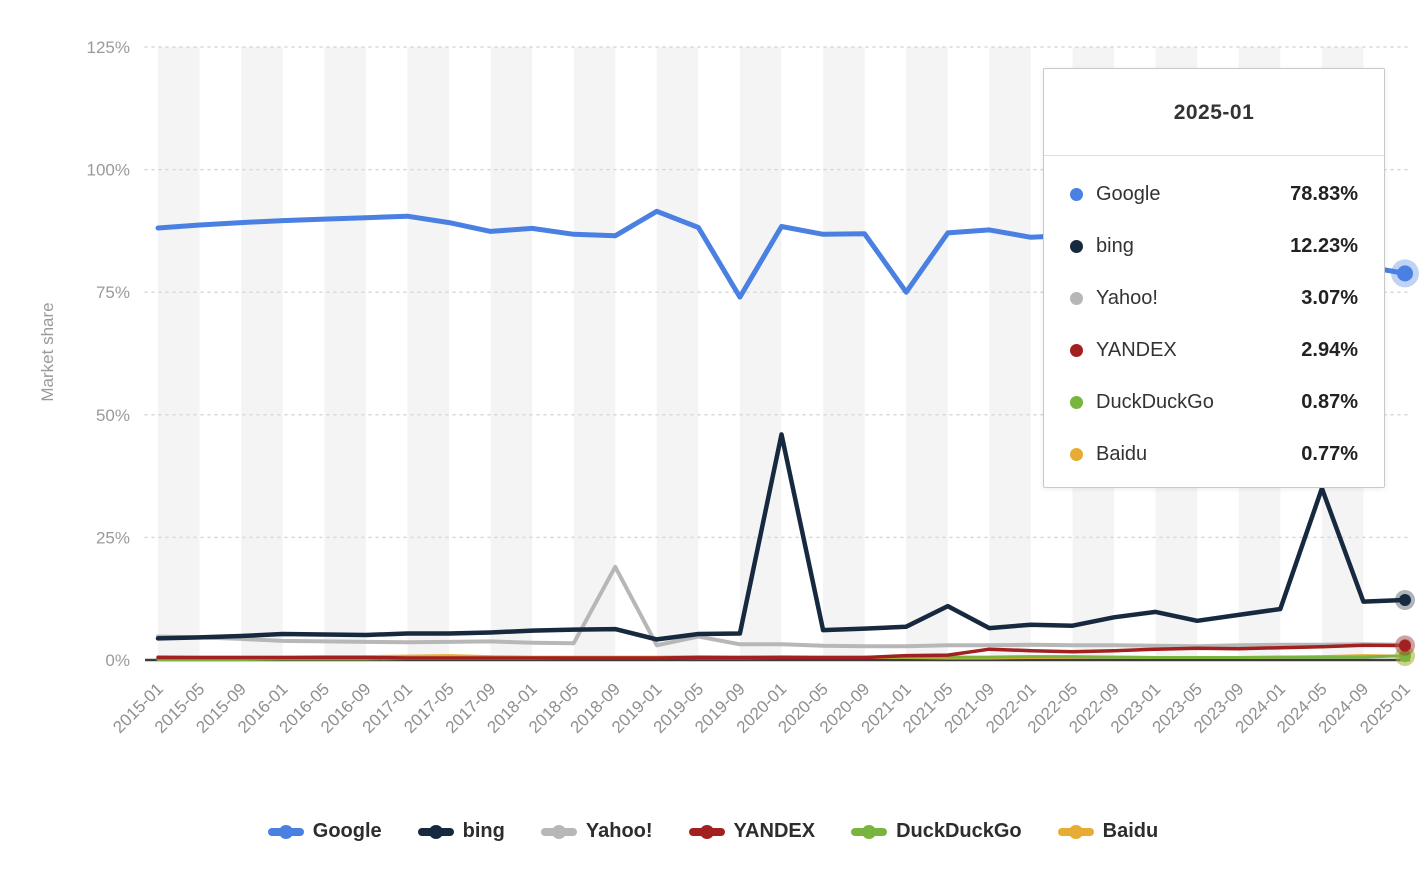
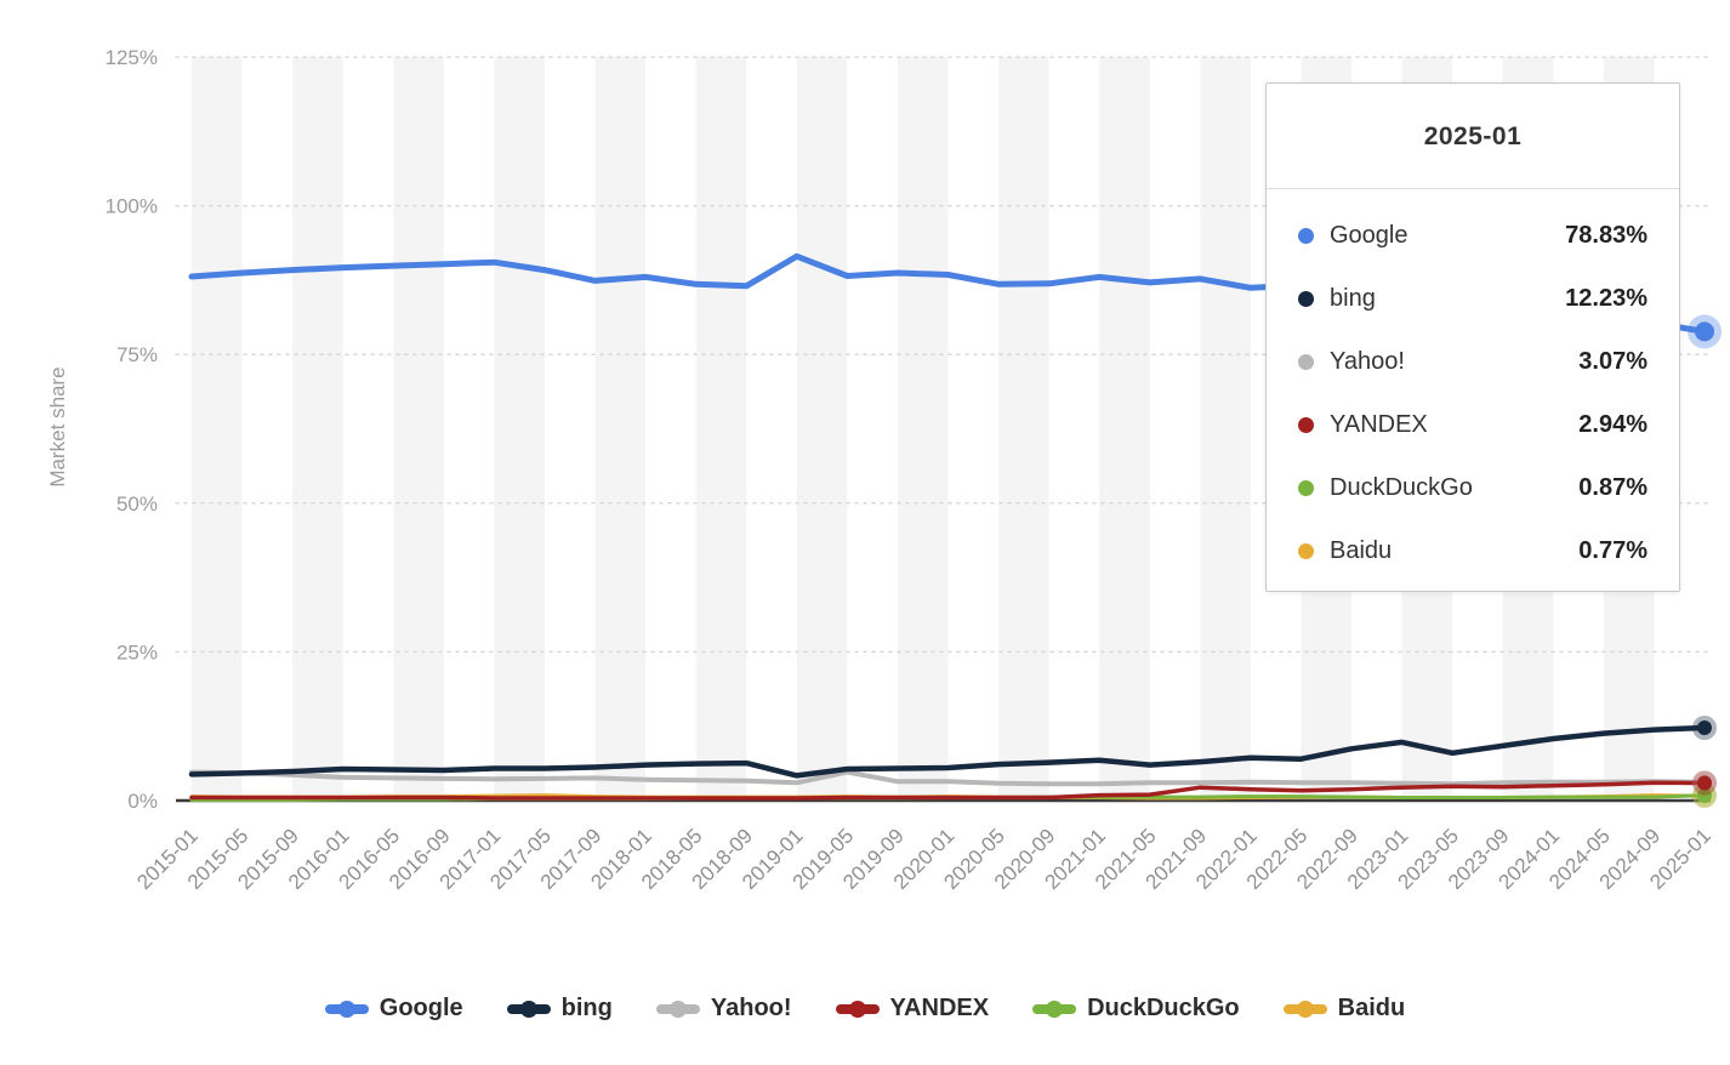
Yahoo!/2018-09: 19% -> 3%
Google/2019-09: 74% -> 89%
bing/2020-01: 46% -> 6%
Google/2021-01: 75% -> 88%
bing/2021-05: 11% -> 6%
bing/2024-05: 35% -> 11%
